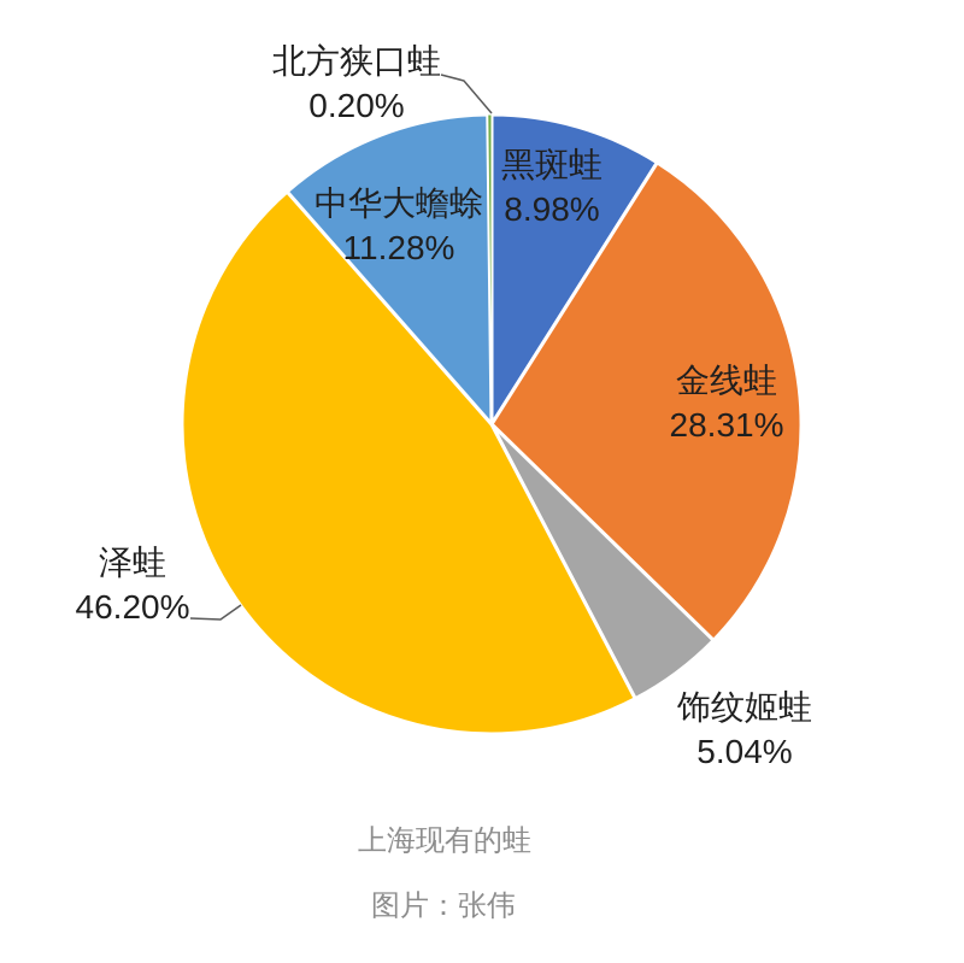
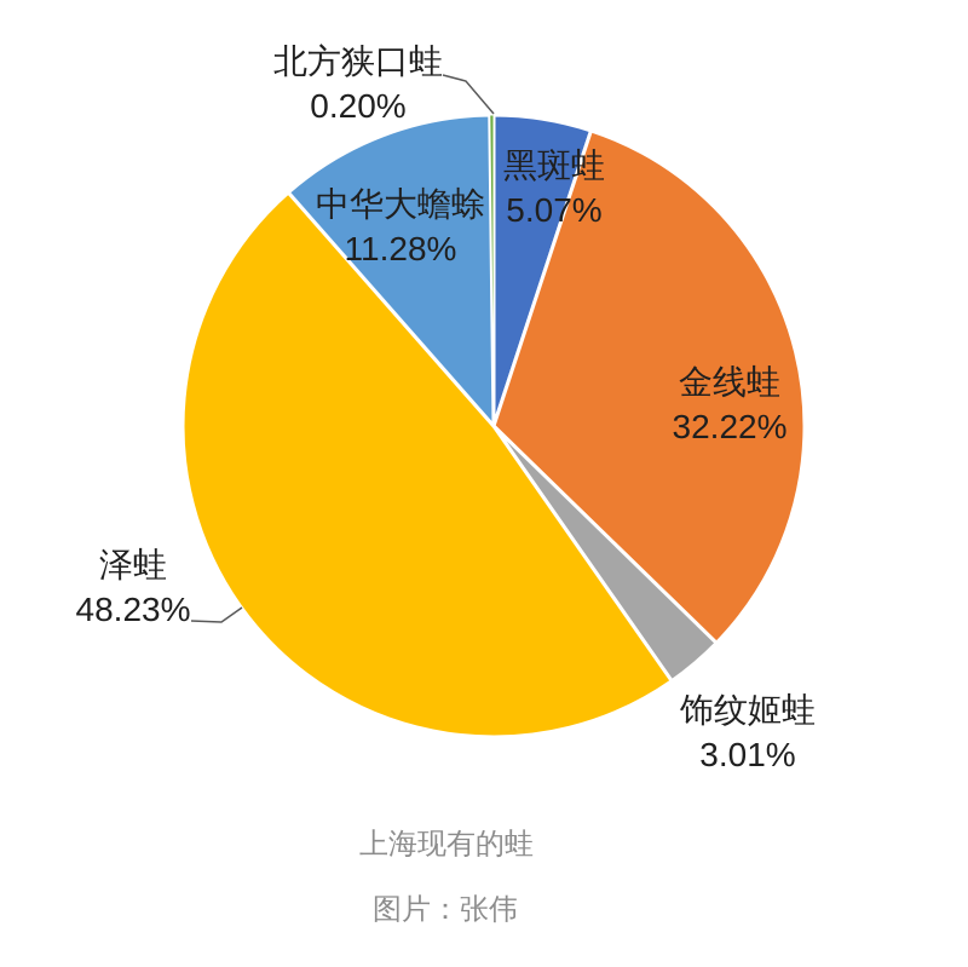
黑斑蛙: 8.98% -> 5.07%
金线蛙: 28.31% -> 32.22%
饰纹姬蛙: 5.04% -> 3.01%
泽蛙: 46.20% -> 48.23%
